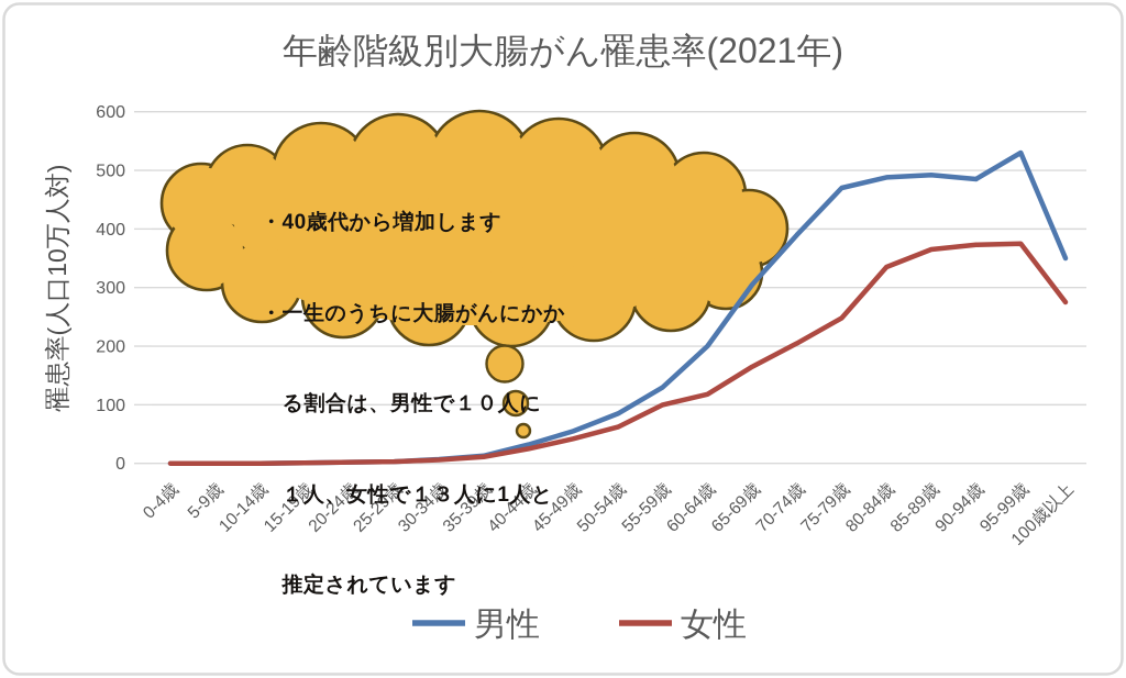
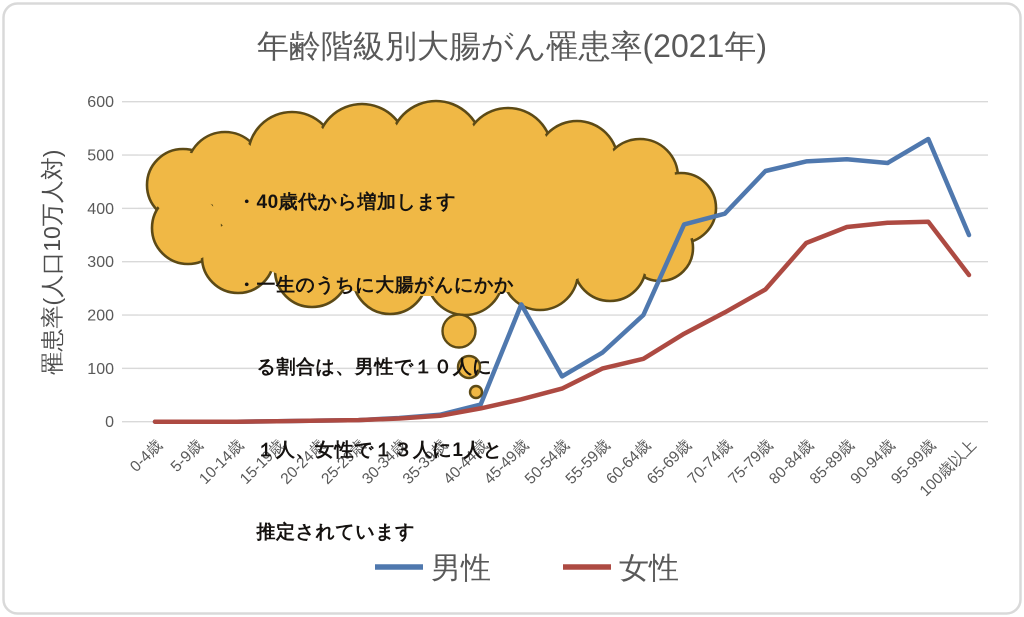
男性/45-49歳: 60 -> 220
男性/65-69歳: 300 -> 370
